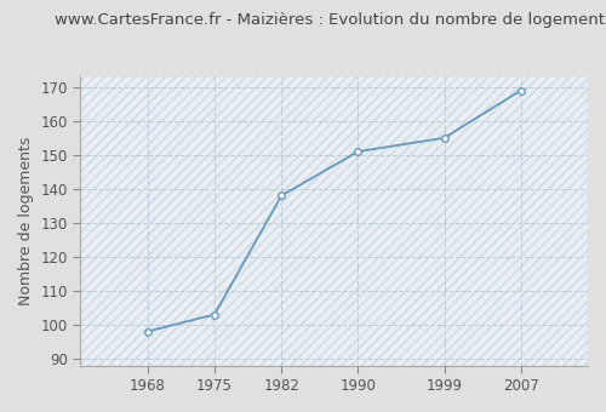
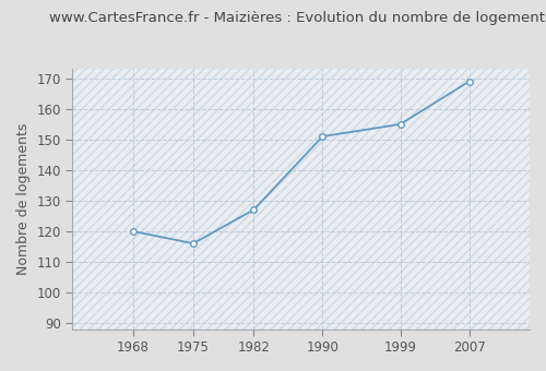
1968: 98 -> 120
1975: 103 -> 116
1982: 138 -> 127
